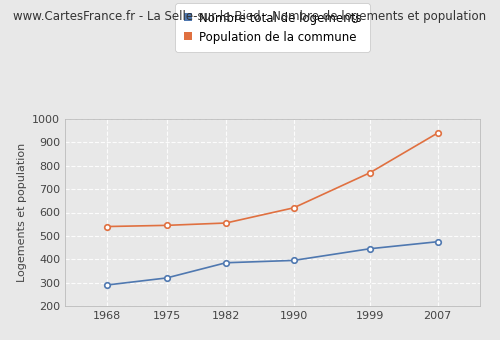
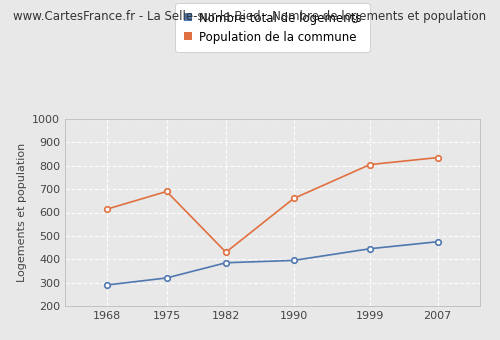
Population de la commune/1968: 540 -> 615
Population de la commune/1975: 545 -> 690
Population de la commune/1982: 555 -> 430
Population de la commune/1990: 620 -> 660
Population de la commune/1999: 770 -> 805
Population de la commune/2007: 940 -> 835
